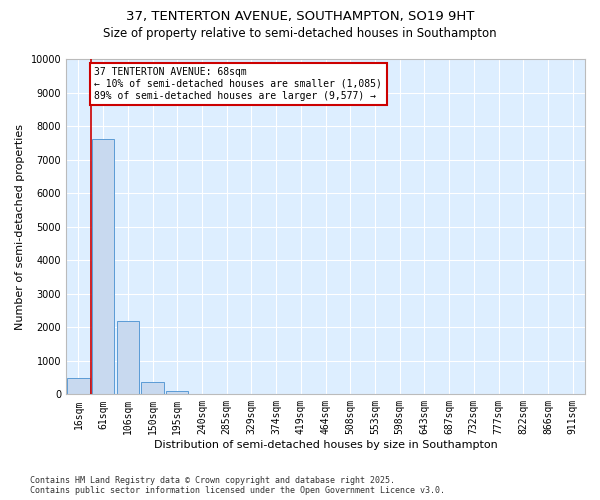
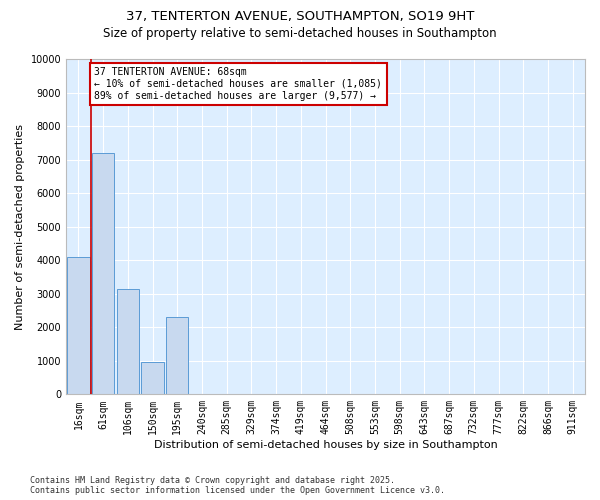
16sqm: 500 -> 4100
61sqm: 7600 -> 7200
106sqm: 2200 -> 3150
150sqm: 380 -> 950
195sqm: 100 -> 2300
